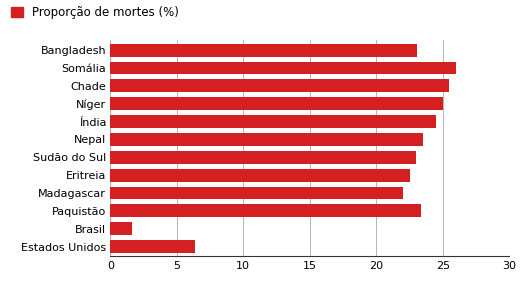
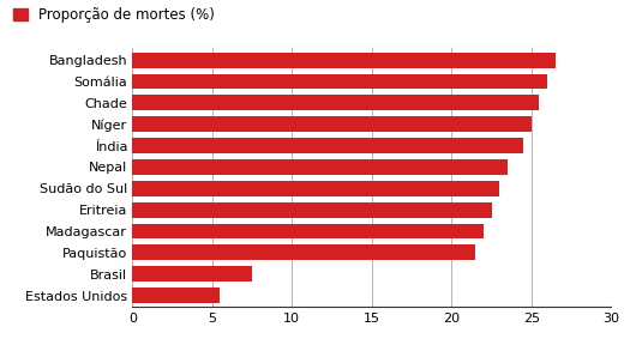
Bangladesh: 23.1 -> 26.5
Paquistão: 23.4 -> 21.5
Brasil: 1.6 -> 7.5
Estados Unidos: 6.4 -> 5.5
